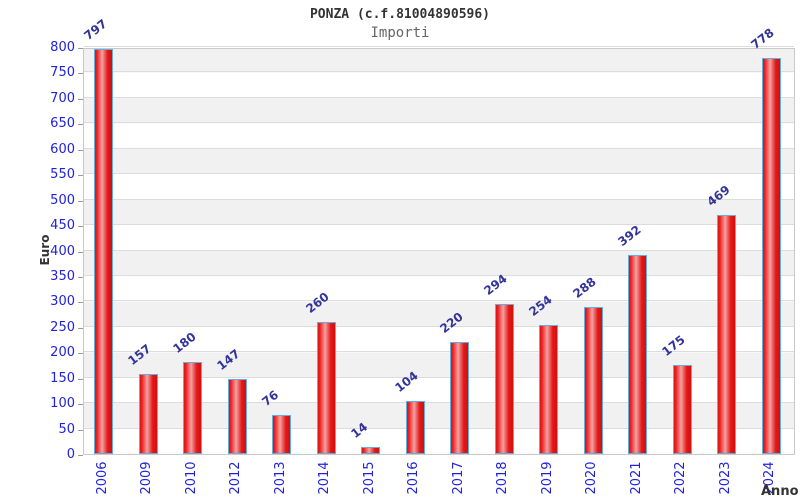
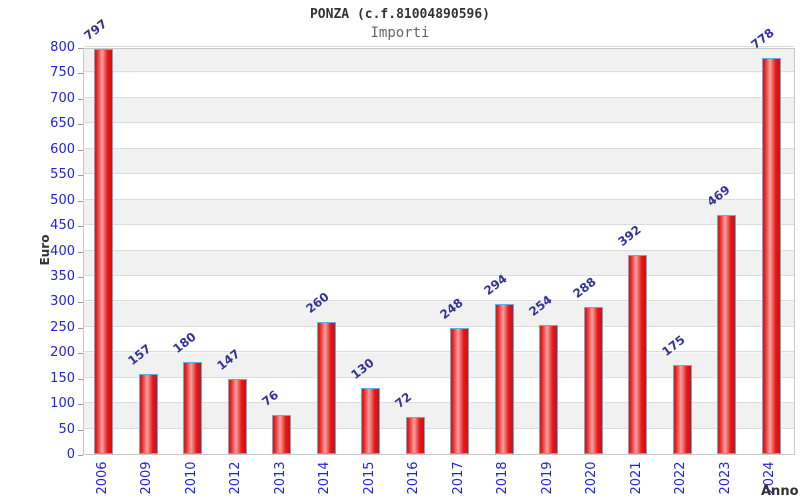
2015: 14 -> 130
2016: 104 -> 72
2017: 220 -> 248
